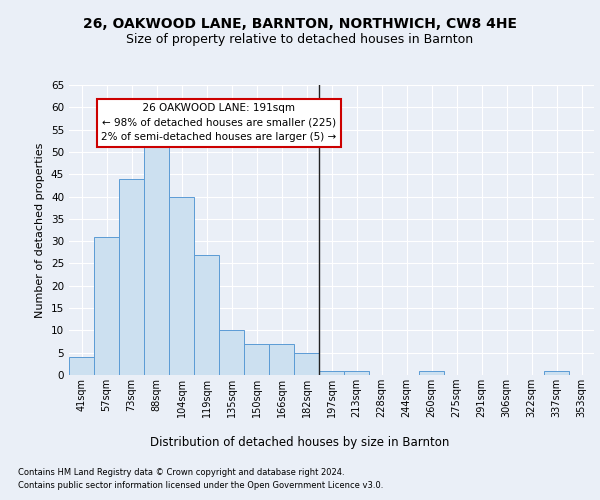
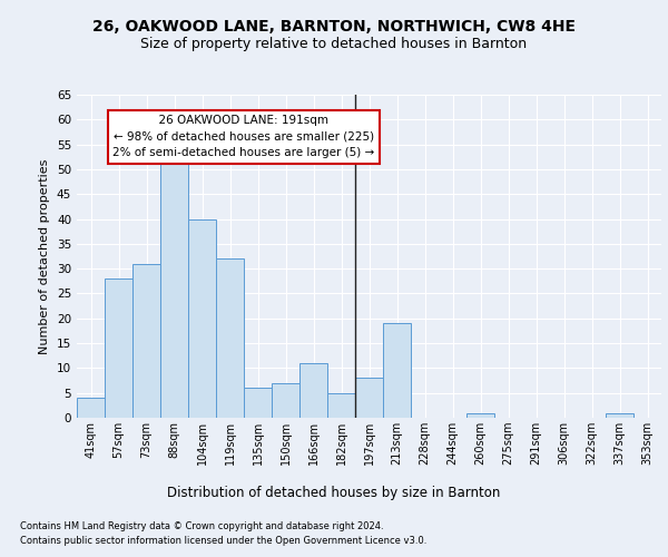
57sqm: 31 -> 28
73sqm: 44 -> 31
119sqm: 27 -> 32
135sqm: 10 -> 6
166sqm: 7 -> 11
197sqm: 1 -> 8
213sqm: 1 -> 19
